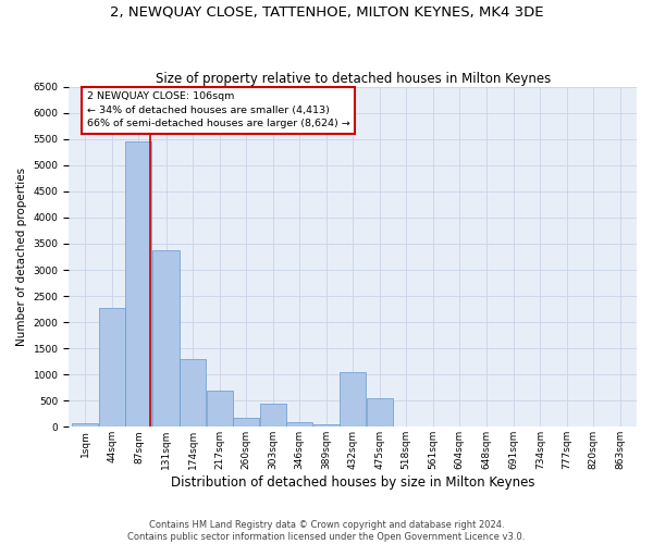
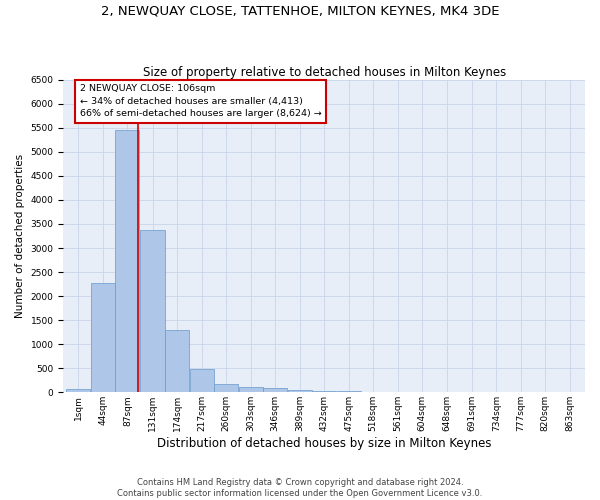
217sqm: 700 -> 480
303sqm: 450 -> 100
432sqm: 1050 -> 30
475sqm: 550 -> 20
